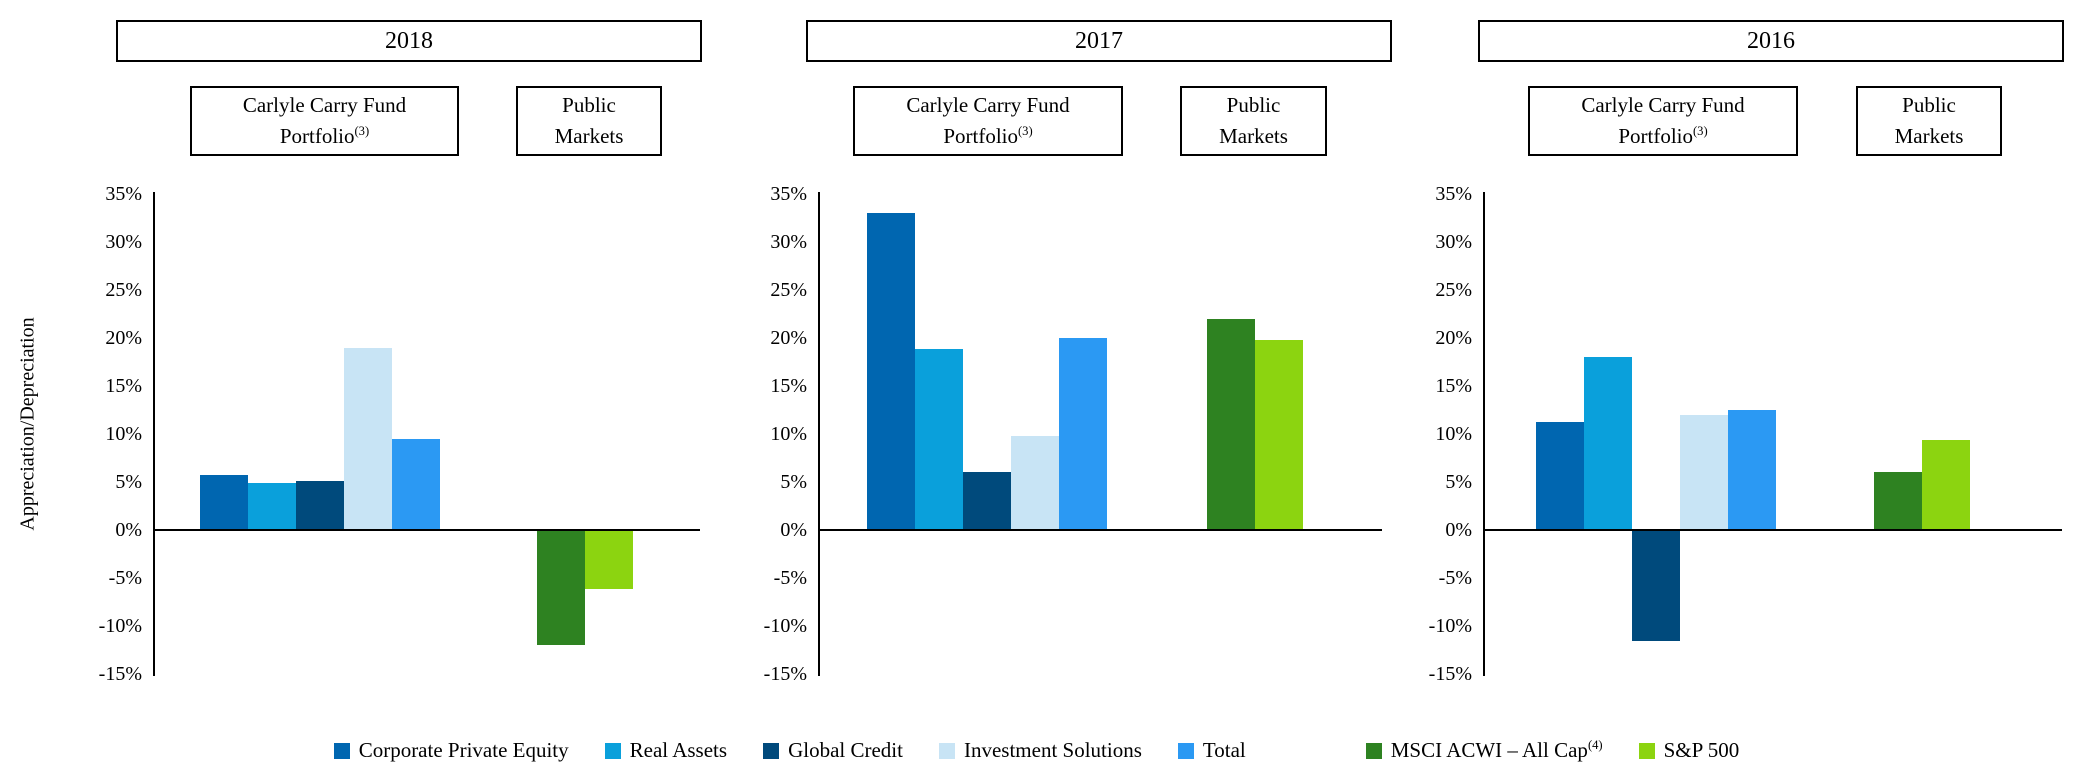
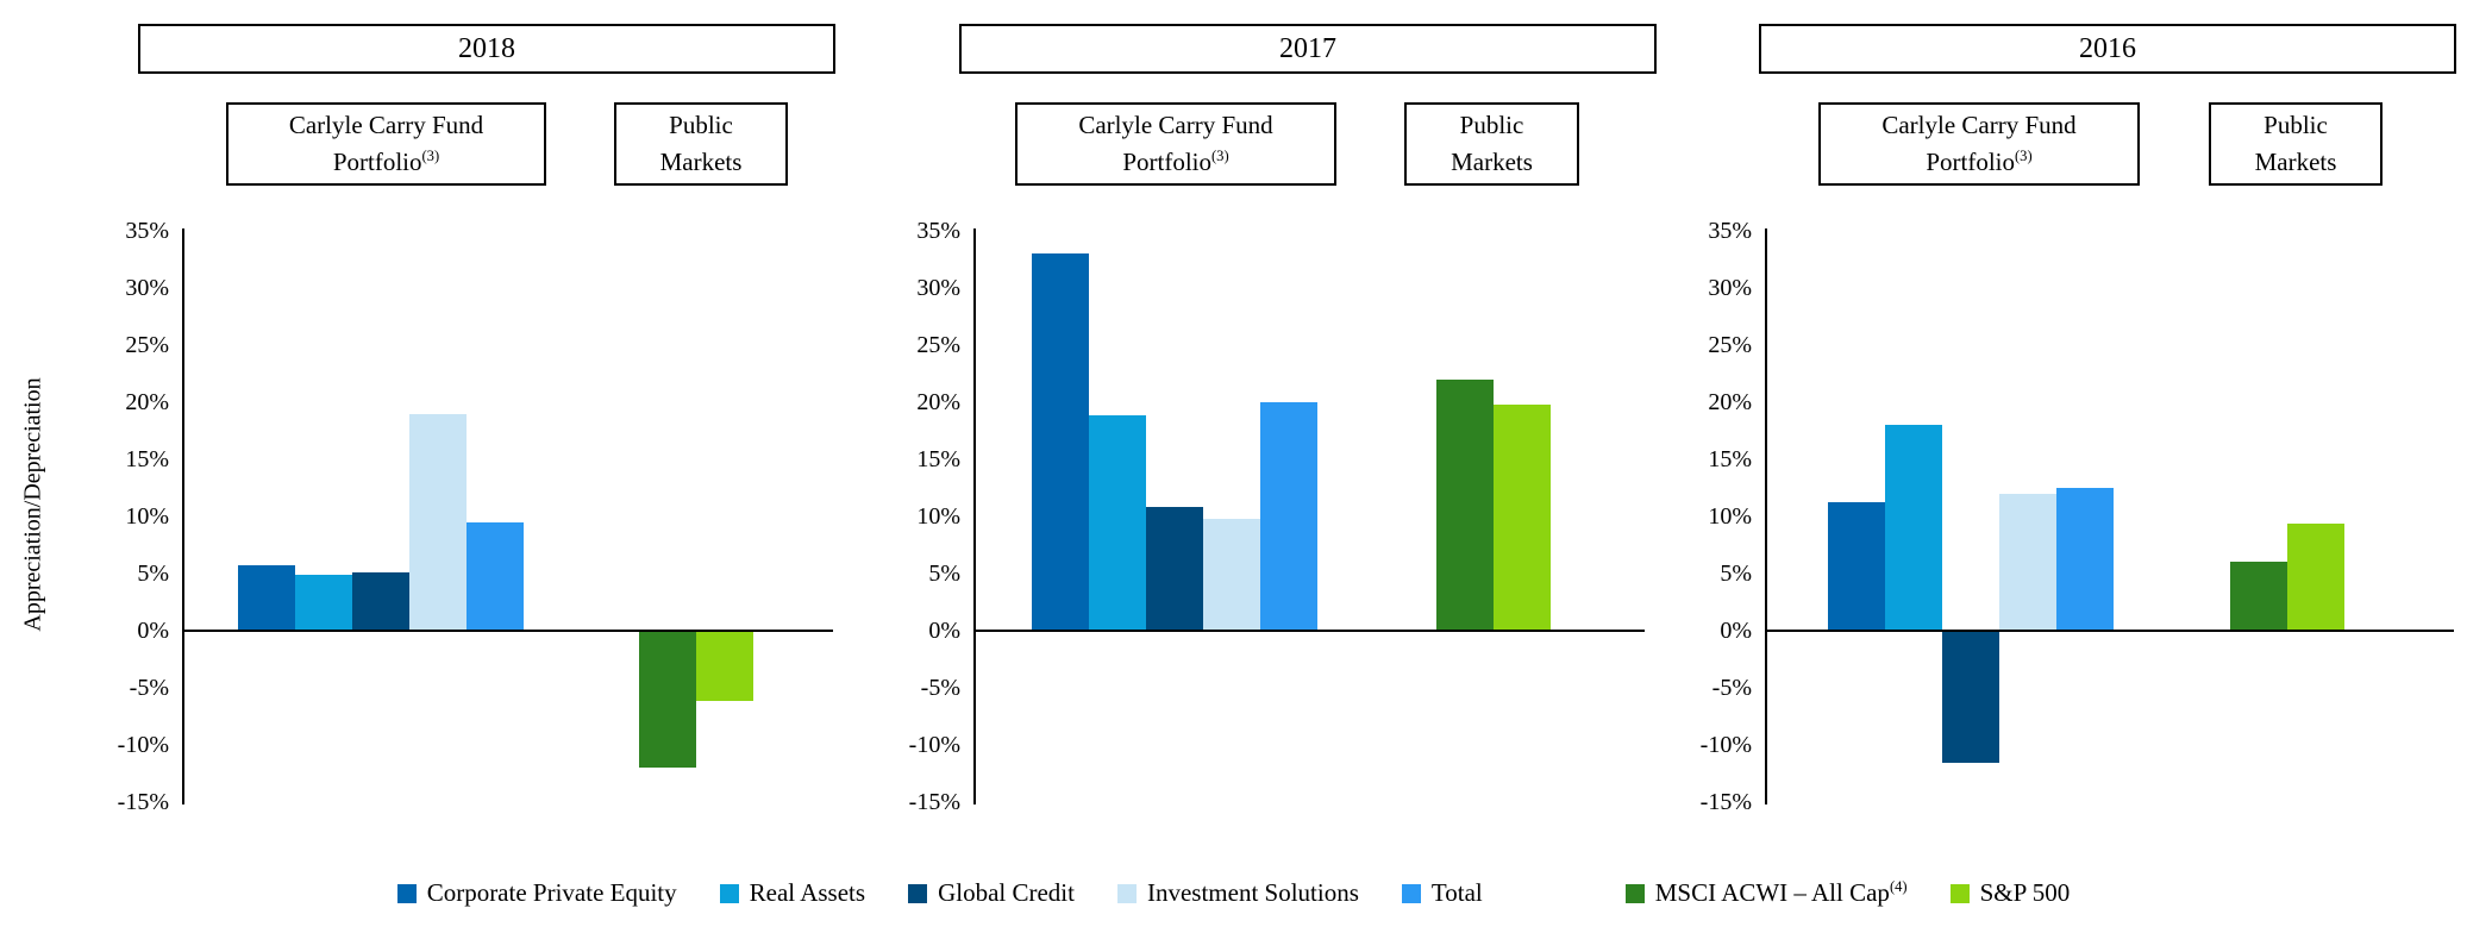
Global Credit/2017: 6% -> 11%
